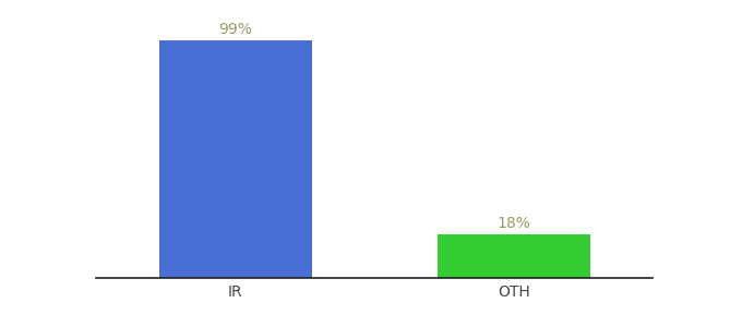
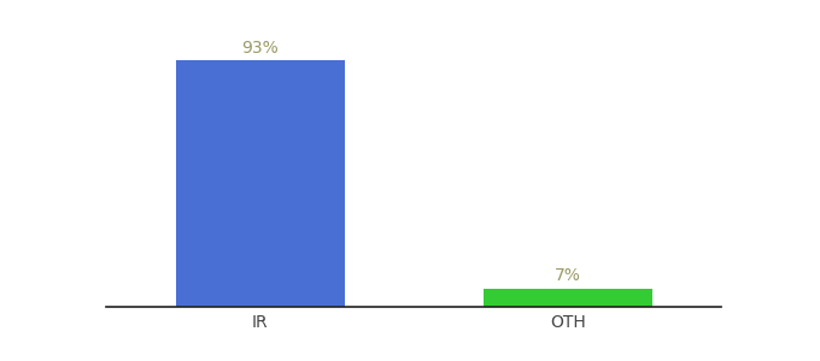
IR: 99% -> 93%
OTH: 18% -> 7%
